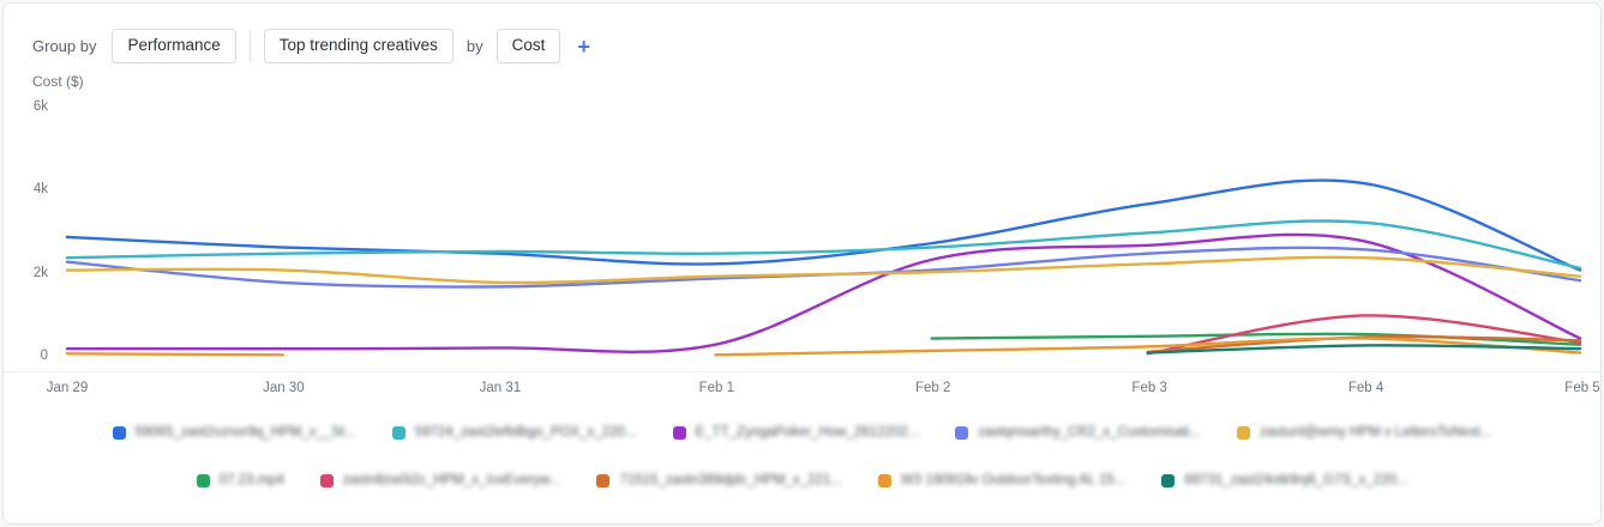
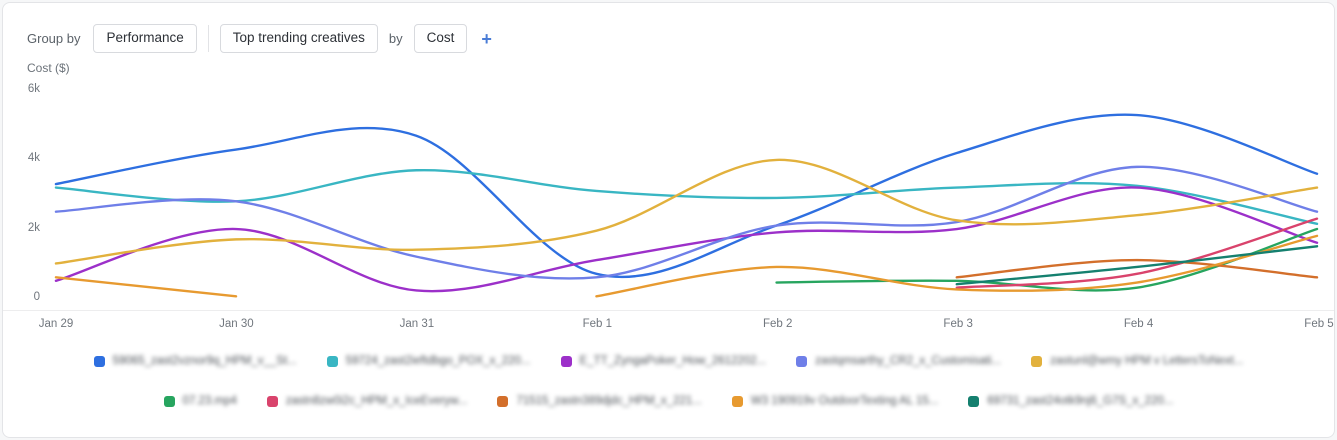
59065_zast2vznor9q_HPM_v__St.../Jan 29: 2.9k -> 3.3k
59724_zast2ieftdbgo_POX_x_220.../Jan 29: 2.4k -> 3.2k
E_TT_ZyngaPoker_How_2612202.../Jan 29: 0.2k -> 0.5k
zastqmsarthy_CR2_x_Customisati.../Jan 29: 2.3k -> 2.5k
zastunl@wmy HPM v LettersToNext.../Jan 29: 2.1k -> 1.0k
W3 190919v OutdoorTexting AL 15.../Jan 29: 0.1k -> 0.6k
59065_zast2vznor9q_HPM_v__St.../Jan 30: 2.6k -> 4.3k
59724_zast2ieftdbgo_POX_x_220.../Jan 30: 2.5k -> 2.8k
E_TT_ZyngaPoker_How_2612202.../Jan 30: 0.2k -> 2.0k
zastqmsarthy_CR2_x_Customisati.../Jan 30: 1.8k -> 2.8k
zastunl@wmy HPM v LettersToNext.../Jan 30: 2.1k -> 1.7k
59065_zast2vznor9q_HPM_v__St.../Jan 31: 2.5k -> 4.7k
59724_zast2ieftdbgo_POX_x_220.../Jan 31: 2.6k -> 3.7k
zastqmsarthy_CR2_x_Customisati.../Jan 31: 1.7k -> 1.2k
zastunl@wmy HPM v LettersToNext.../Jan 31: 1.8k -> 1.4k
59065_zast2vznor9q_HPM_v__St.../Feb 1: 2.2k -> 0.7k
59724_zast2ieftdbgo_POX_x_220.../Feb 1: 2.5k -> 3.1k
E_TT_ZyngaPoker_How_2612202.../Feb 1: 0.3k -> 1.1k
zastqmsarthy_CR2_x_Customisati.../Feb 1: 1.9k -> 0.6k
59065_zast2vznor9q_HPM_v__St.../Feb 2: 2.8k -> 2.1k
59724_zast2ieftdbgo_POX_x_220.../Feb 2: 2.6k -> 2.9k
E_TT_ZyngaPoker_How_2612202.../Feb 2: 2.4k -> 1.9k
zastunl@wmy HPM v LettersToNext.../Feb 2: 2.0k -> 4.0k
W3 190919v OutdoorTexting AL 15.../Feb 2: 0.2k -> 0.9k
59065_zast2vznor9q_HPM_v__St.../Feb 3: 3.7k -> 4.2k
59724_zast2ieftdbgo_POX_x_220.../Feb 3: 3.0k -> 3.2k
E_TT_ZyngaPoker_How_2612202.../Feb 3: 2.7k -> 2.0k
zastqmsarthy_CR2_x_Customisati.../Feb 3: 2.5k -> 2.2k
zastn8zw0i2c_HPM_x_IceEveryw.../Feb 3: 0.1k -> 0.3k
71515_zastn389djdc_HPM_x_221.../Feb 3: 0.1k -> 0.6k
69731_zast24otk9nj6_G7S_x_220.../Feb 3: 0.1k -> 0.4k
59065_zast2vznor9q_HPM_v__St.../Feb 4: 4.2k -> 5.3k
E_TT_ZyngaPoker_How_2612202.../Feb 4: 2.8k -> 3.2k
zastqmsarthy_CR2_x_Customisati.../Feb 4: 2.6k -> 3.8k
07.23.mp4/Feb 4: 0.6k -> 0.3k
zastn8zw0i2c_HPM_x_IceEveryw.../Feb 4: 1.0k -> 0.7k
71515_zastn389djdc_HPM_x_221.../Feb 4: 0.5k -> 1.1k
69731_zast24otk9nj6_G7S_x_220.../Feb 4: 0.3k -> 0.9k
59065_zast2vznor9q_HPM_v__St.../Feb 5: 2.1k -> 3.6k
E_TT_ZyngaPoker_How_2612202.../Feb 5: 0.4k -> 1.6k
zastqmsarthy_CR2_x_Customisati.../Feb 5: 1.8k -> 2.5k
zastunl@wmy HPM v LettersToNext.../Feb 5: 2.0k -> 3.2k
07.23.mp4/Feb 5: 0.3k -> 2.0k
zastn8zw0i2c_HPM_x_IceEveryw.../Feb 5: 0.4k -> 2.3k
71515_zastn389djdc_HPM_x_221.../Feb 5: 0.4k -> 0.6k
W3 190919v OutdoorTexting AL 15.../Feb 5: 0.1k -> 1.8k
69731_zast24otk9nj6_G7S_x_220.../Feb 5: 0.2k -> 1.5k
